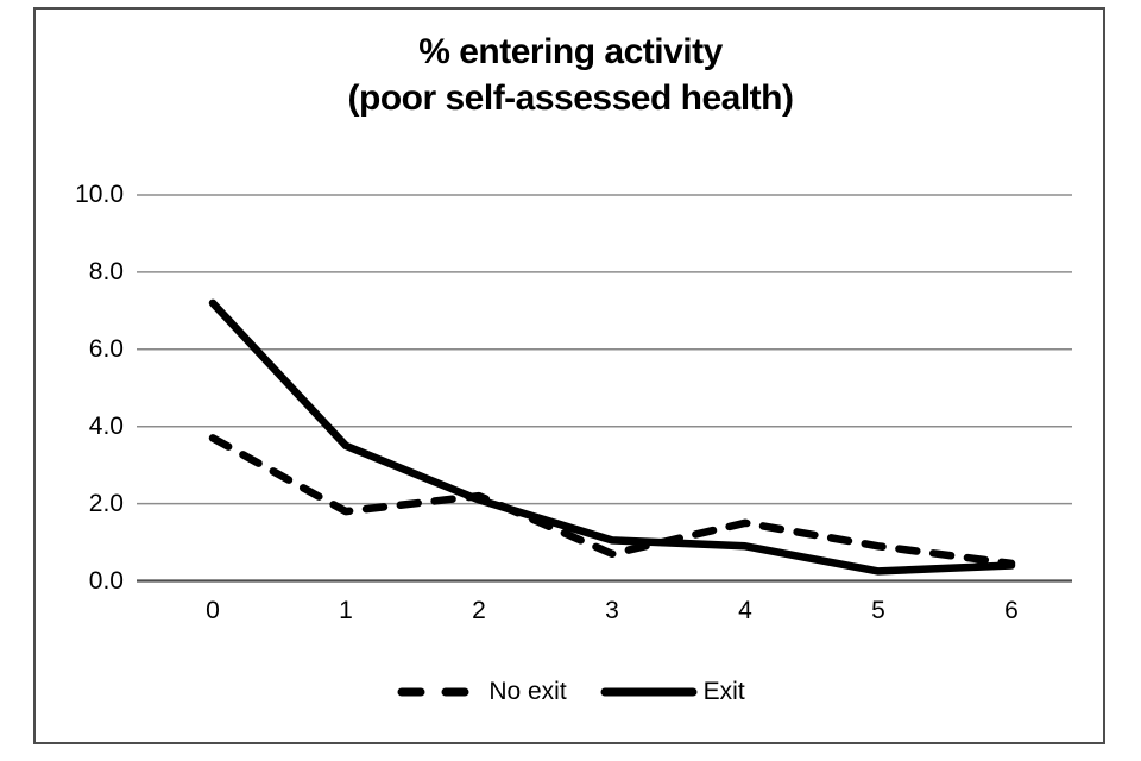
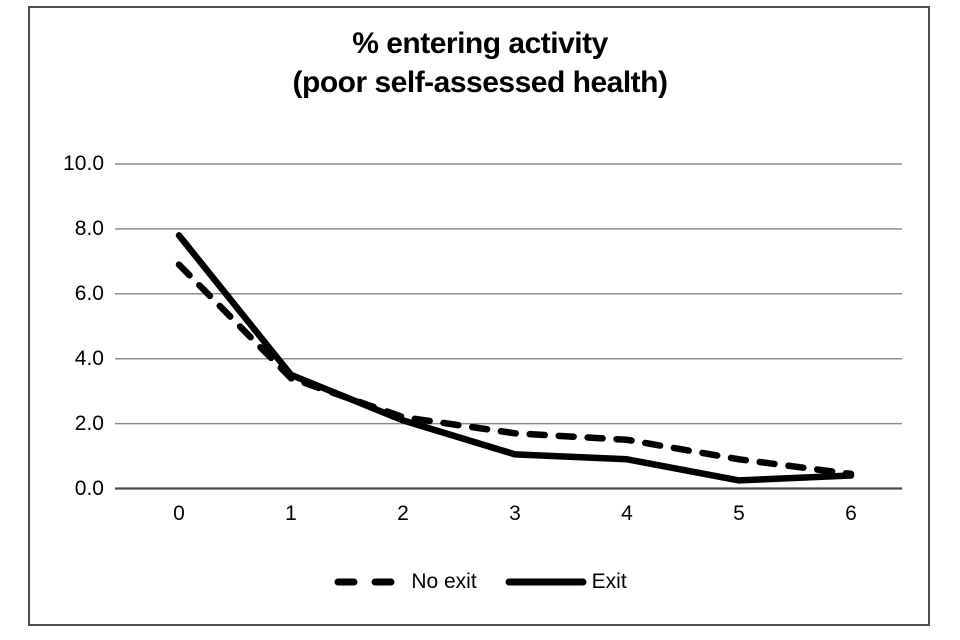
No exit/0: 3.7 -> 6.9
Exit/0: 7.2 -> 7.8
No exit/1: 1.8 -> 3.4
No exit/3: 0.7 -> 1.7
